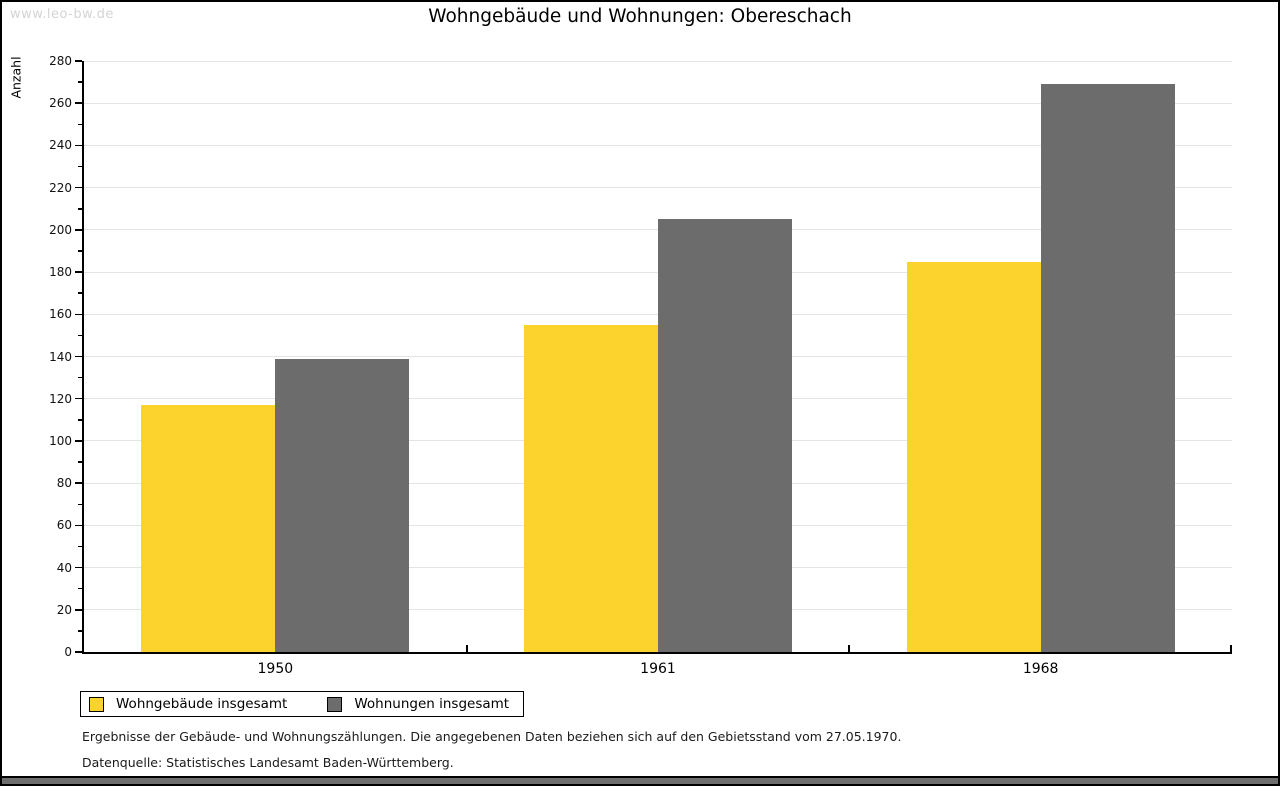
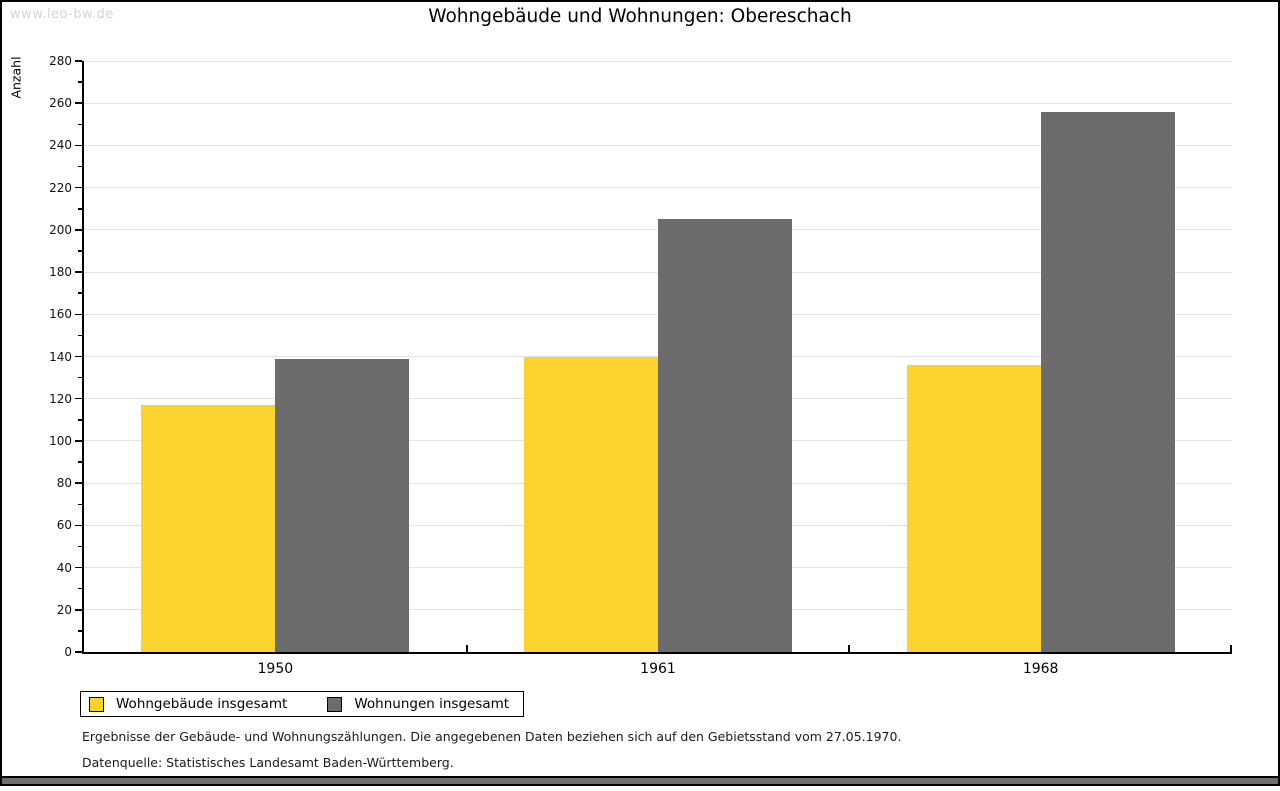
Wohngebäude insgesamt/1961: 155 -> 140
Wohngebäude insgesamt/1968: 185 -> 136
Wohnungen insgesamt/1968: 269 -> 256
